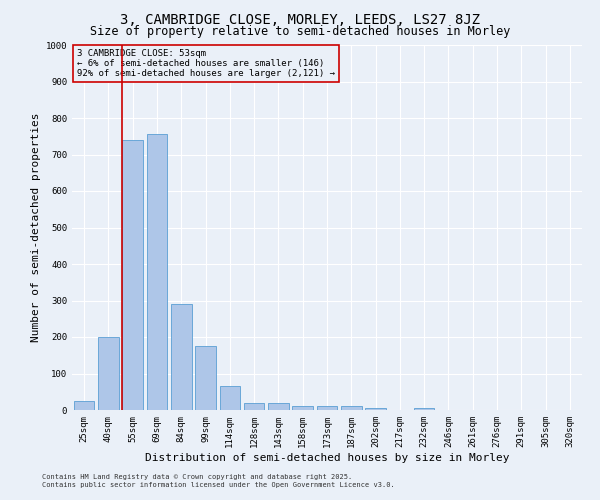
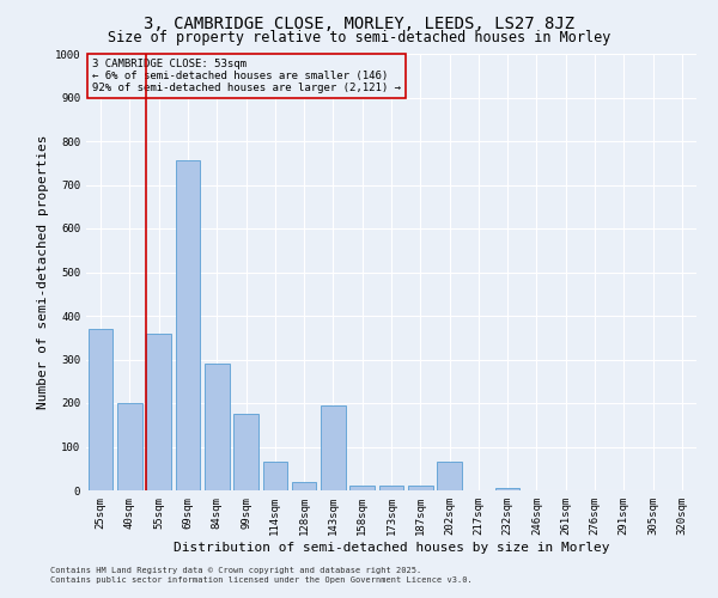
25sqm: 25 -> 370
55sqm: 740 -> 360
143sqm: 18 -> 195
202sqm: 5 -> 65
